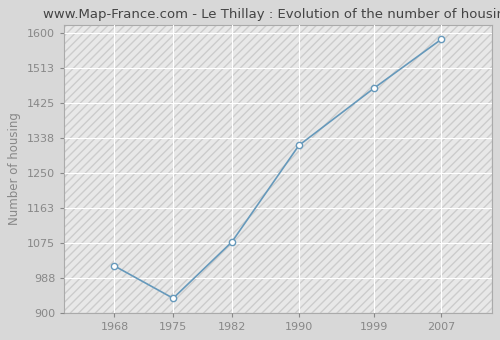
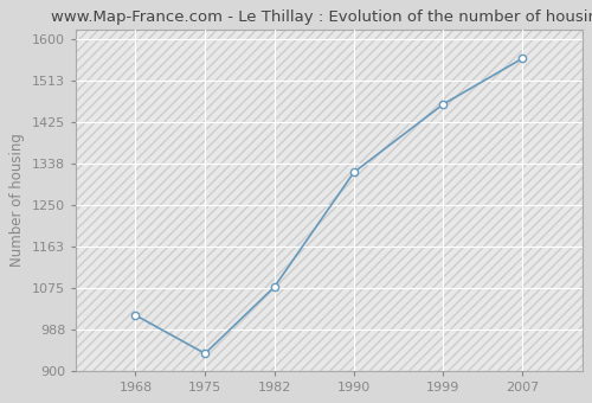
2007: 1585 -> 1560
